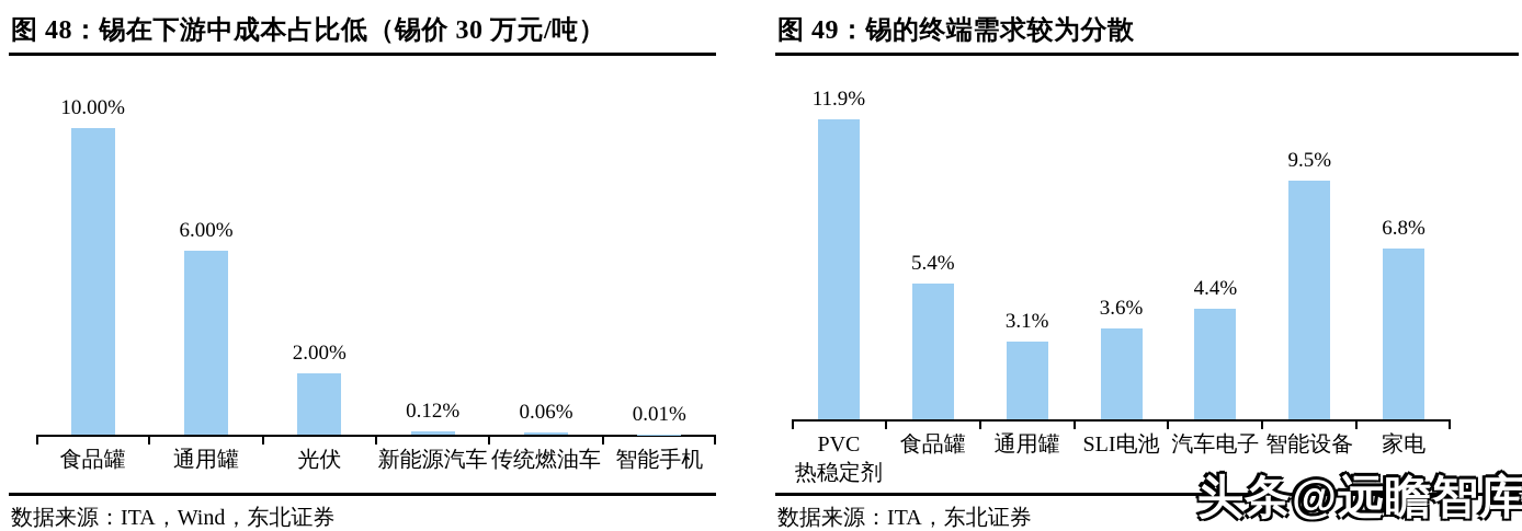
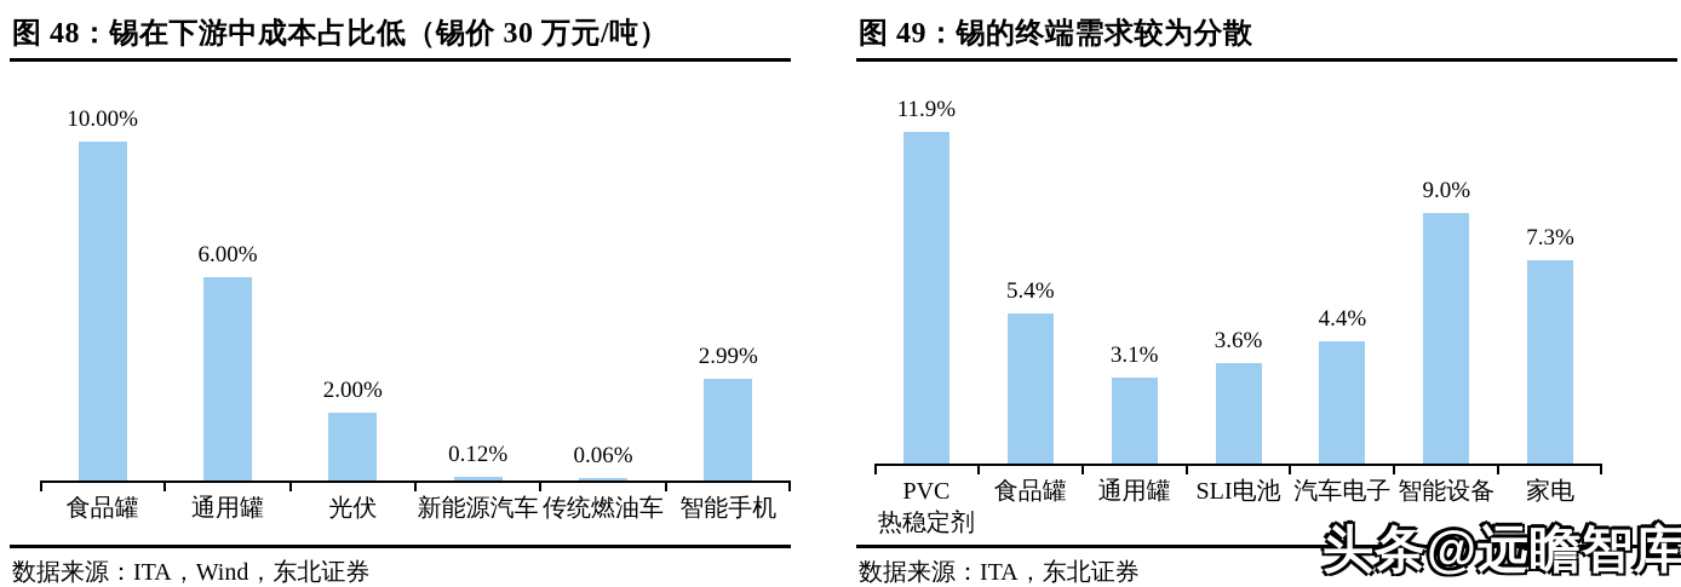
图 48：锡在下游中成本占比低（锡价 30 万元/吨）/智能手机: 0.01% -> 2.99%
图 49：锡的终端需求较为分散/智能设备: 9.5% -> 9.0%
图 49：锡的终端需求较为分散/家电: 6.8% -> 7.3%
